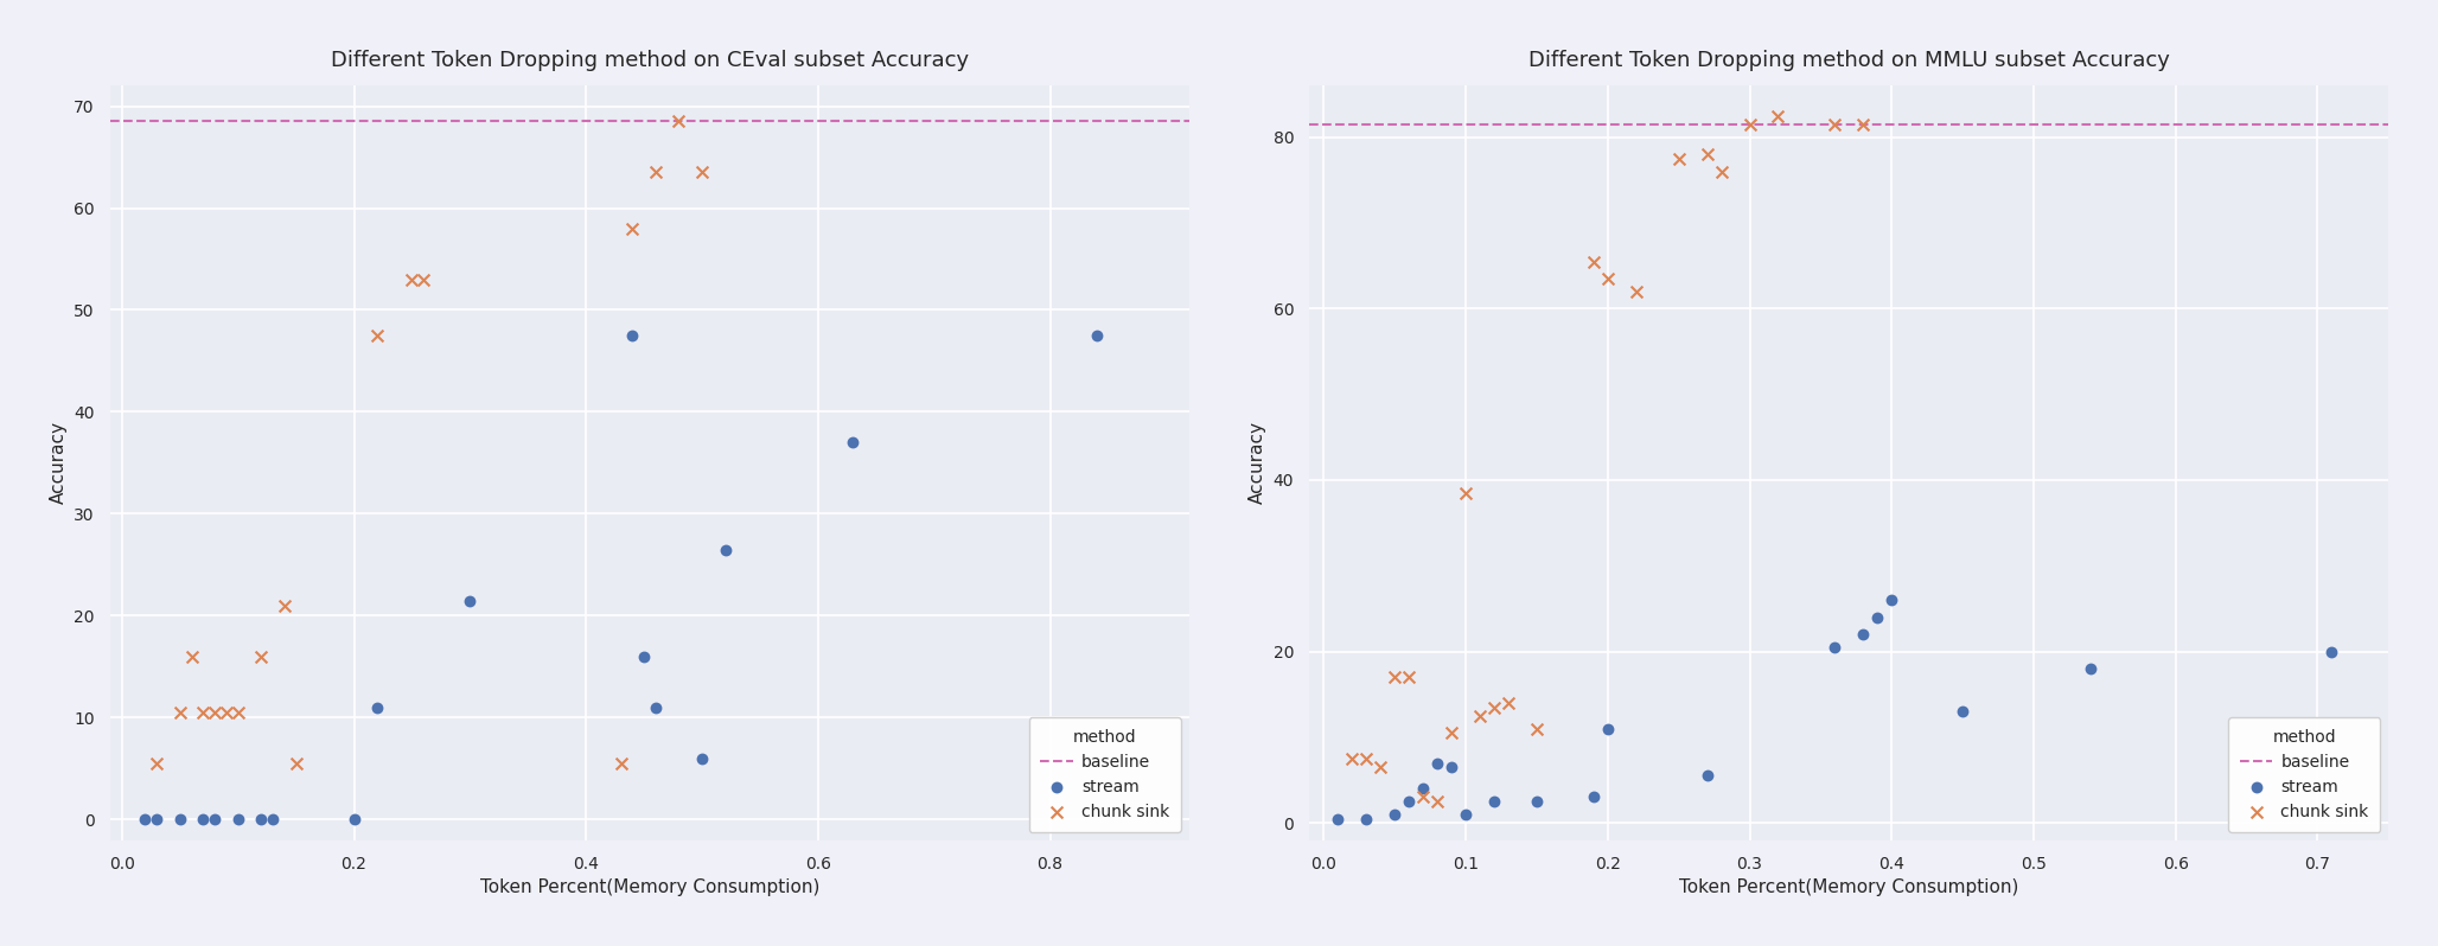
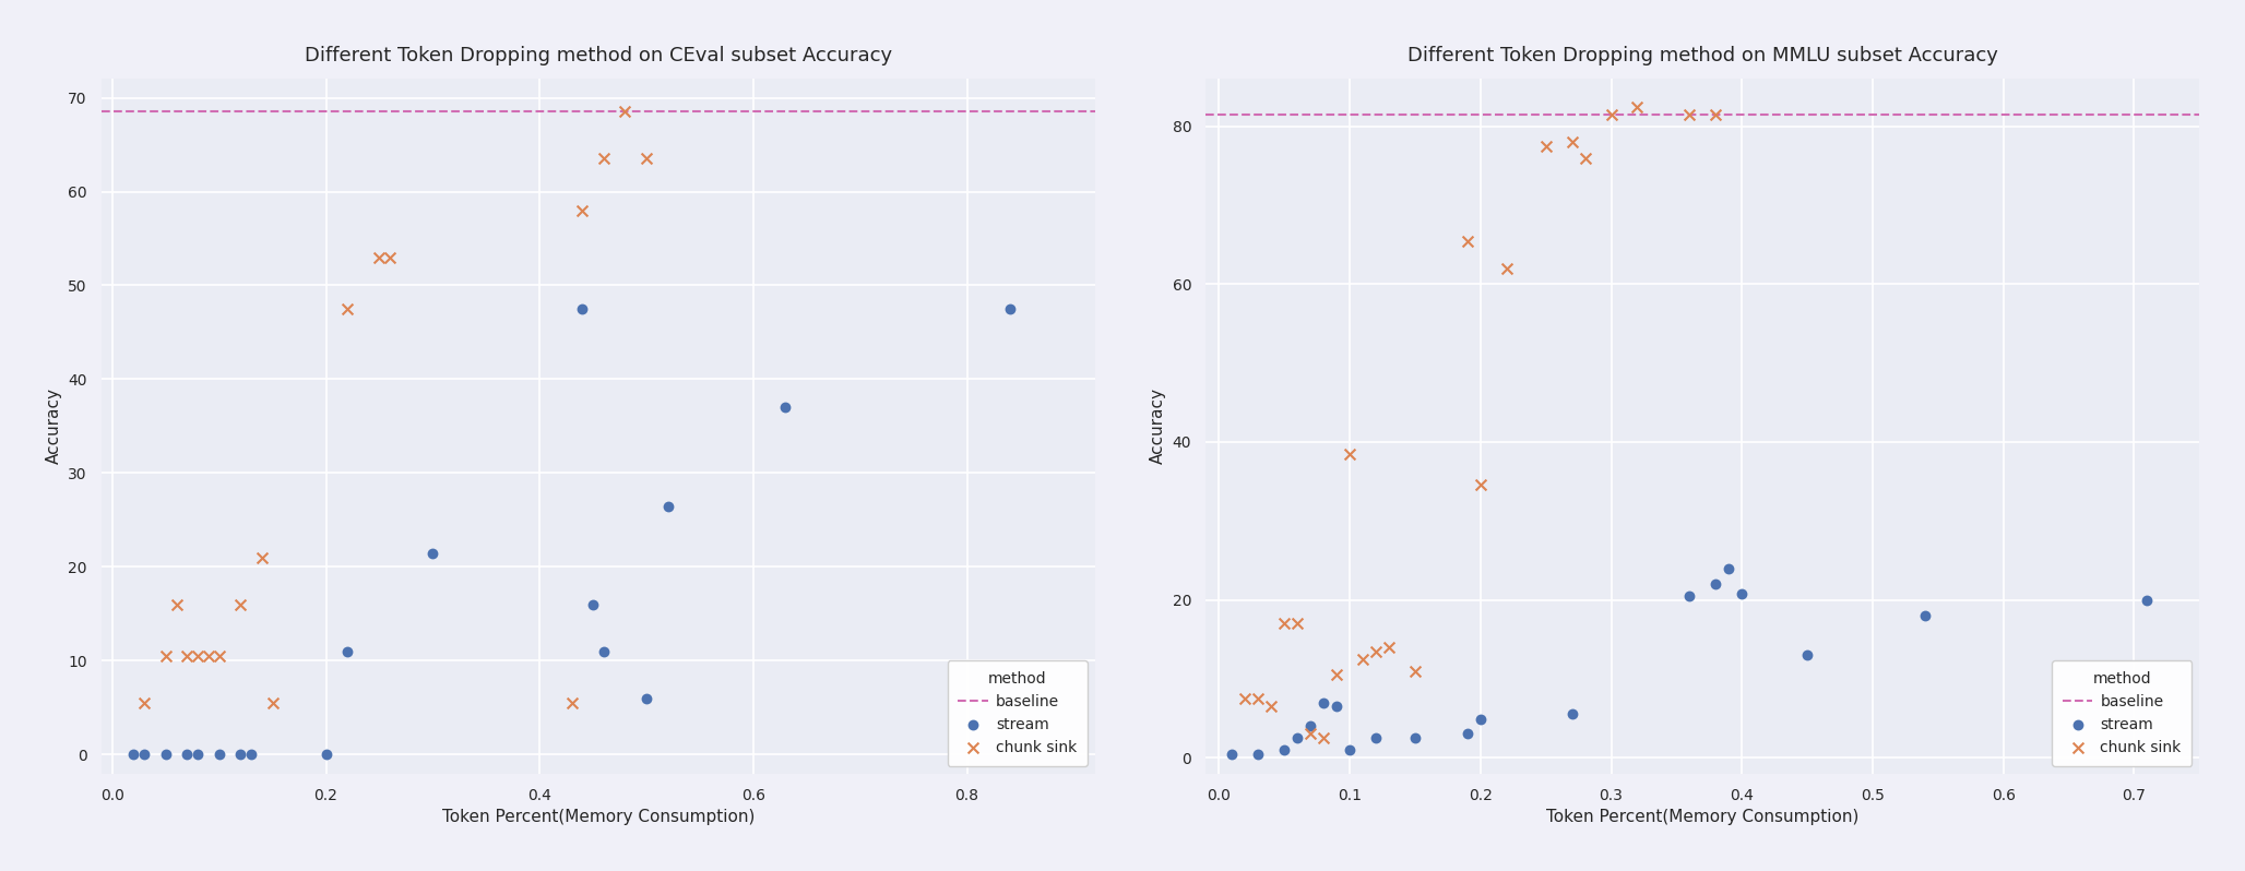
Different Token Dropping method on MMLU subset Accuracy/stream/0.2: 11.0 -> 4.8
Different Token Dropping method on MMLU subset Accuracy/chunk sink/0.2: 63.5 -> 34.6
Different Token Dropping method on MMLU subset Accuracy/stream/0.4: 26.0 -> 20.8
